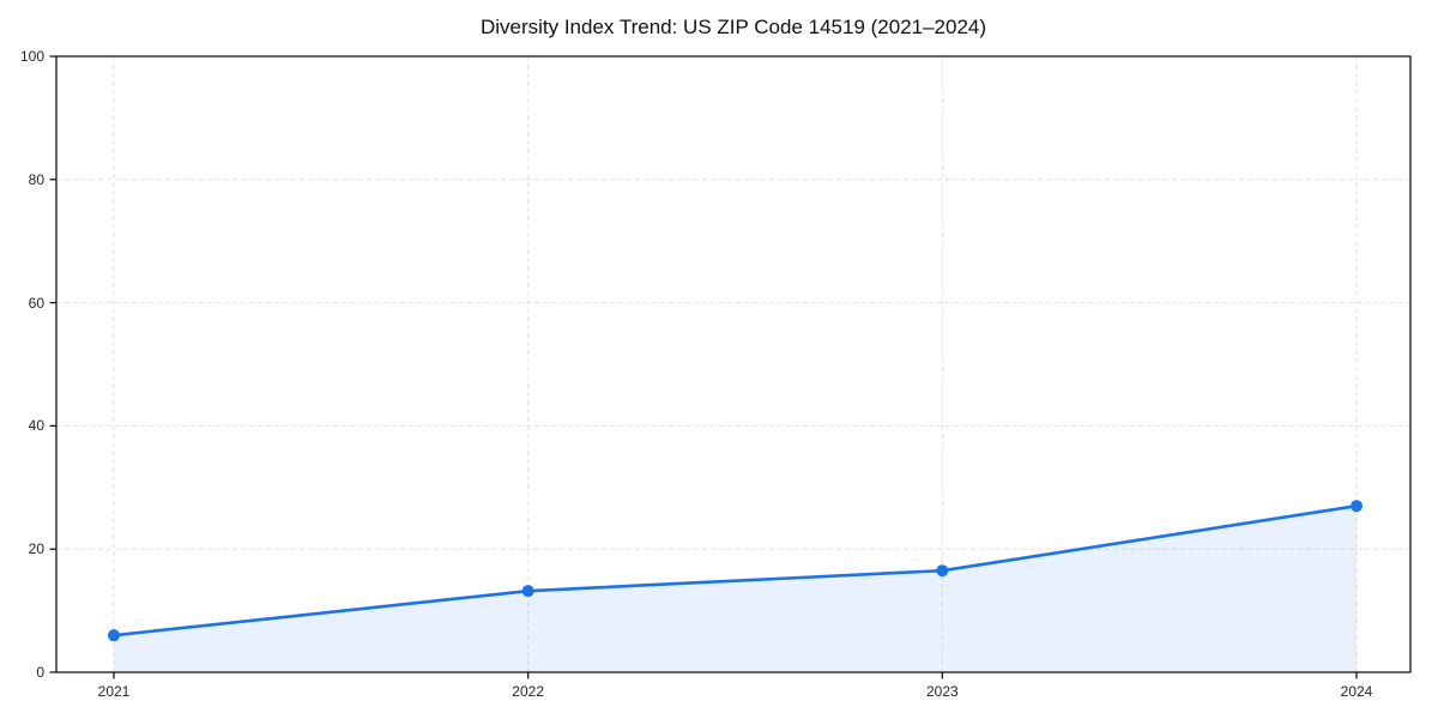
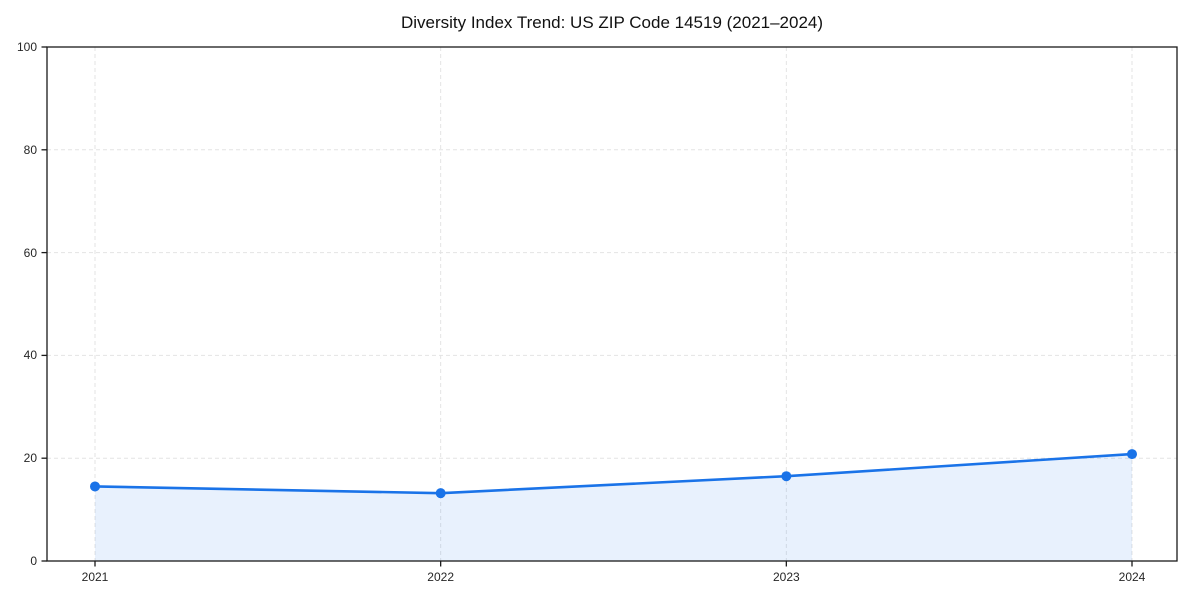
2021: 6 -> 14
2024: 27 -> 21
